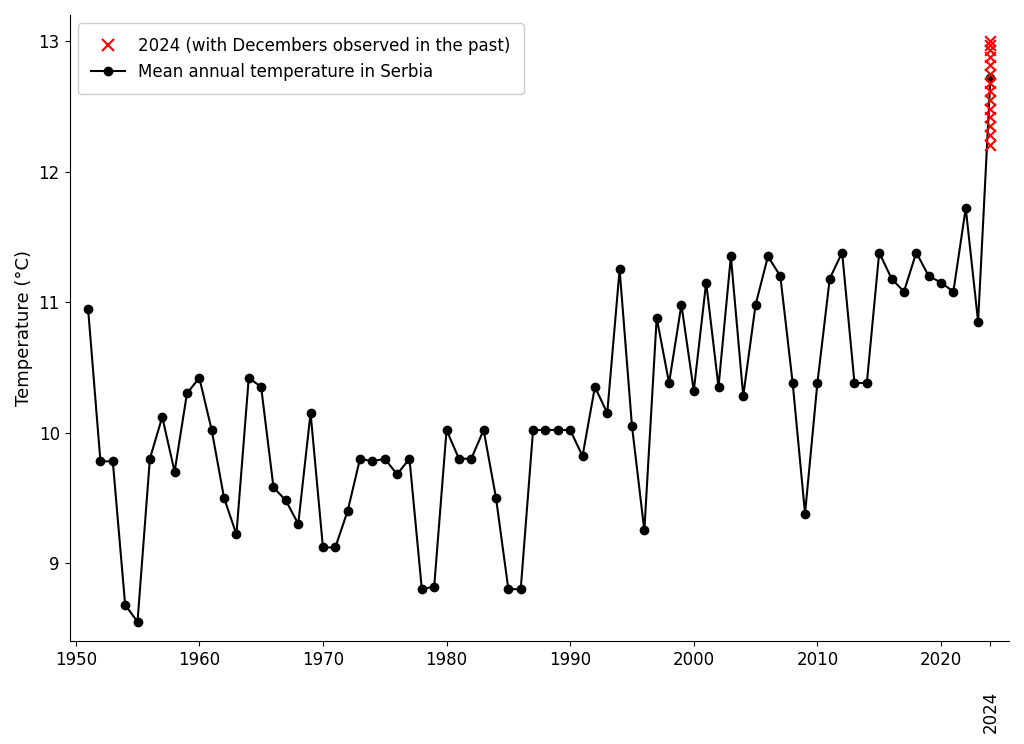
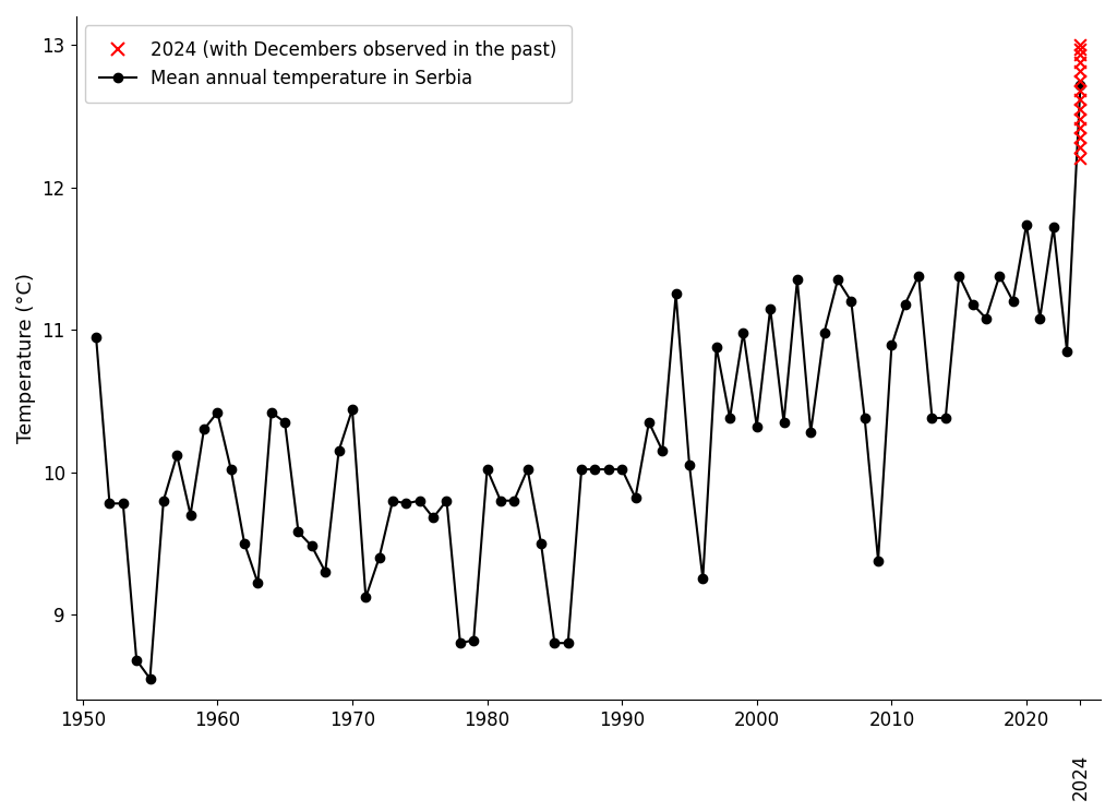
Mean annual temperature in Serbia/1970: 9.12 -> 10.44
Mean annual temperature in Serbia/2010: 10.38 -> 10.89
Mean annual temperature in Serbia/2020: 11.15 -> 11.74
